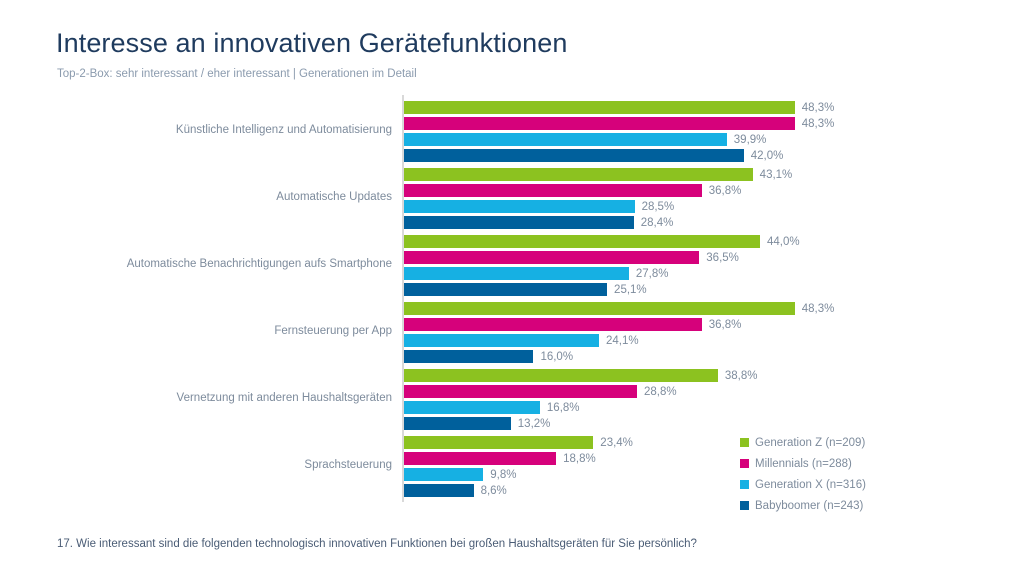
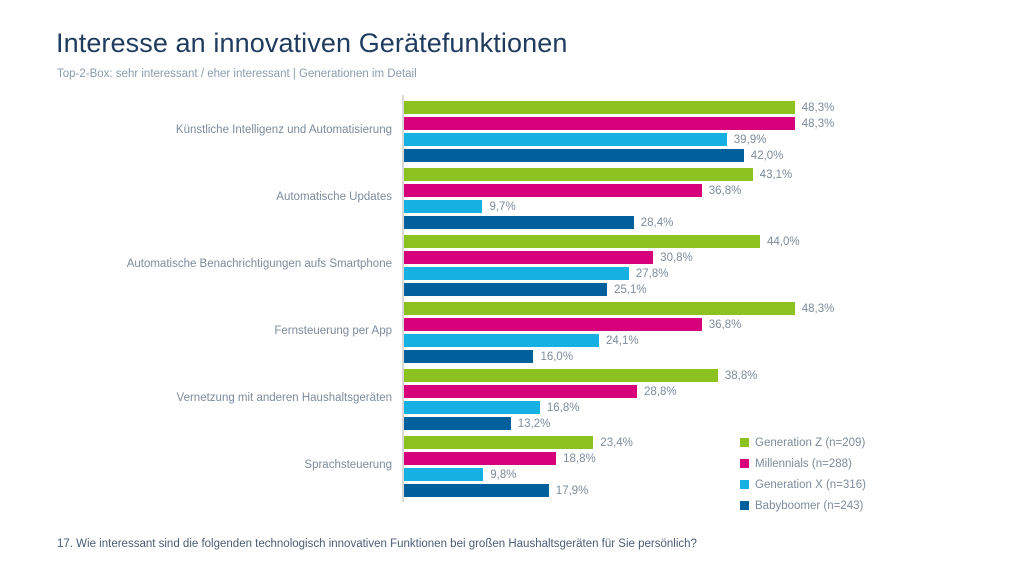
Generation X (n=316)/Automatische Updates: 28,5% -> 9,7%
Millennials (n=288)/Automatische Benachrichtigungen aufs Smartphone: 36,5% -> 30,8%
Babyboomer (n=243)/Sprachsteuerung: 8,6% -> 17,9%
